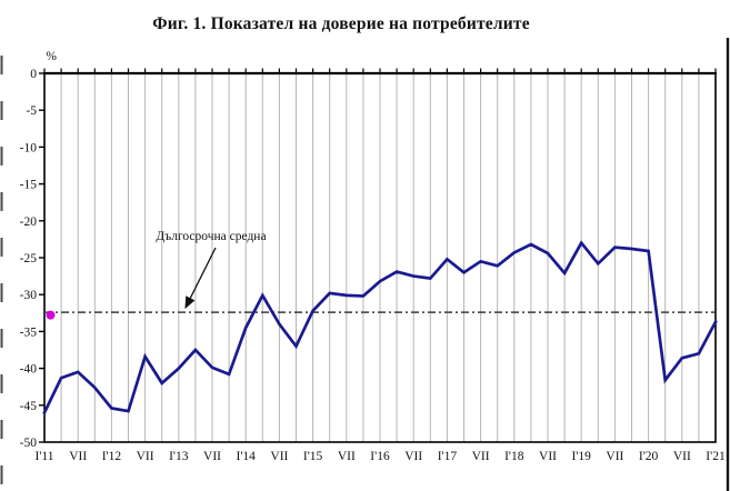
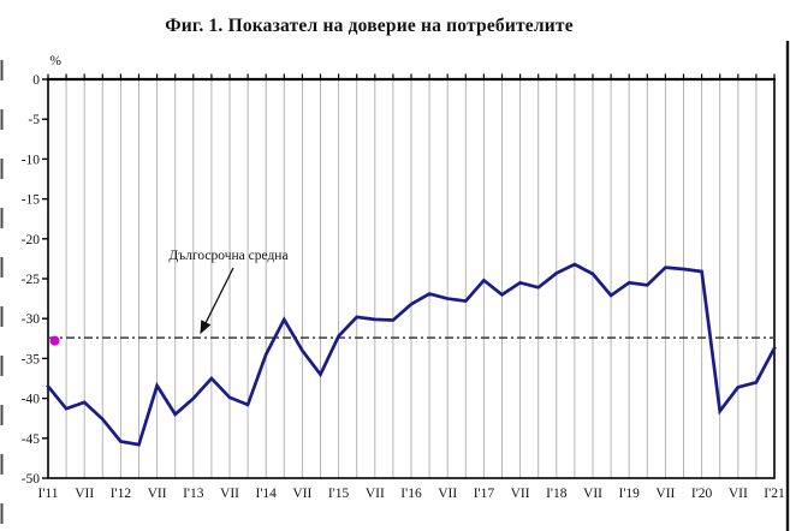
I'11: -46 -> -38
I'19: -23 -> -26
